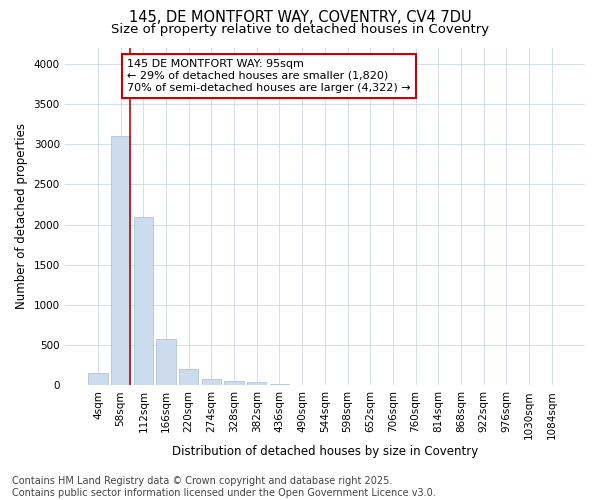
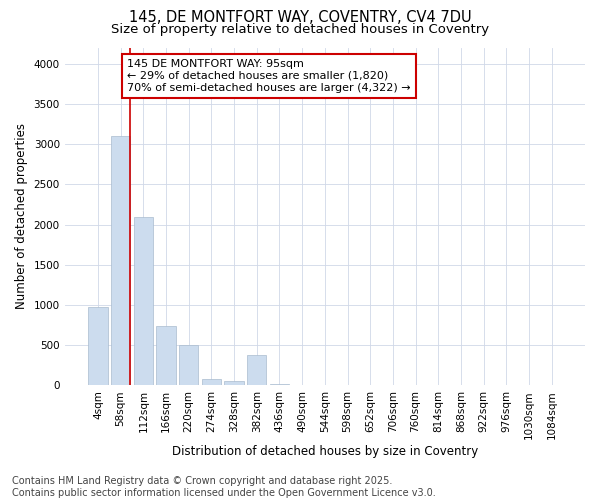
4sqm: 160 -> 980
166sqm: 580 -> 740
220sqm: 210 -> 500
382sqm: 40 -> 380
